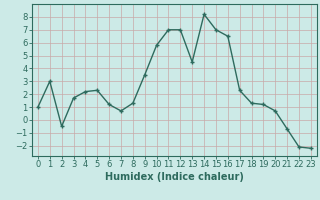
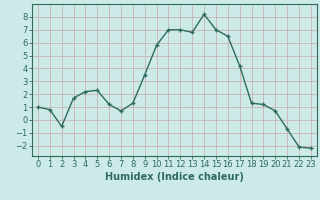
1: 3.0 -> 0.8
13: 4.5 -> 6.8
17: 2.3 -> 4.2
